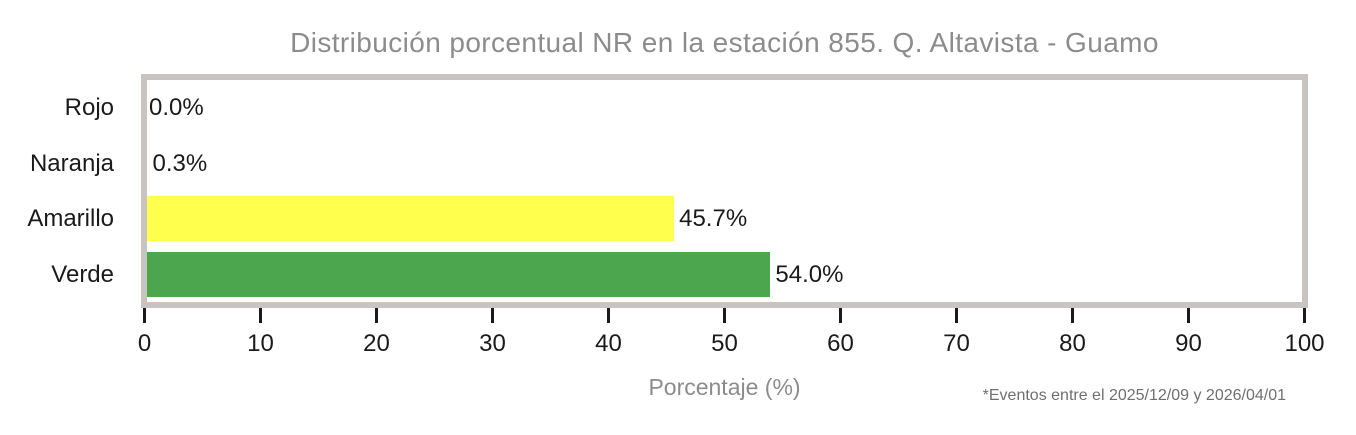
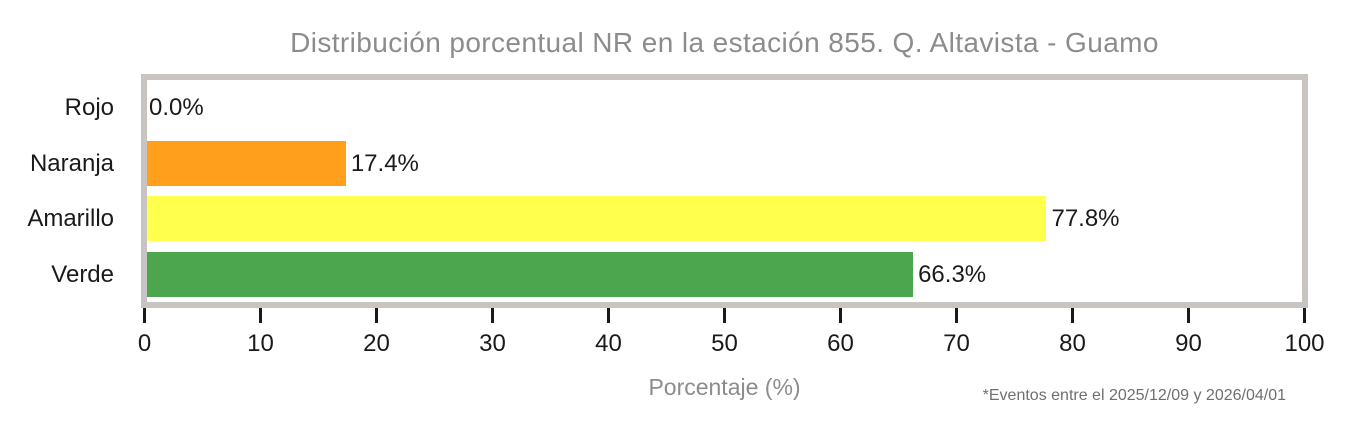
Naranja: 0.3% -> 17.4%
Amarillo: 45.7% -> 77.8%
Verde: 54.0% -> 66.3%
